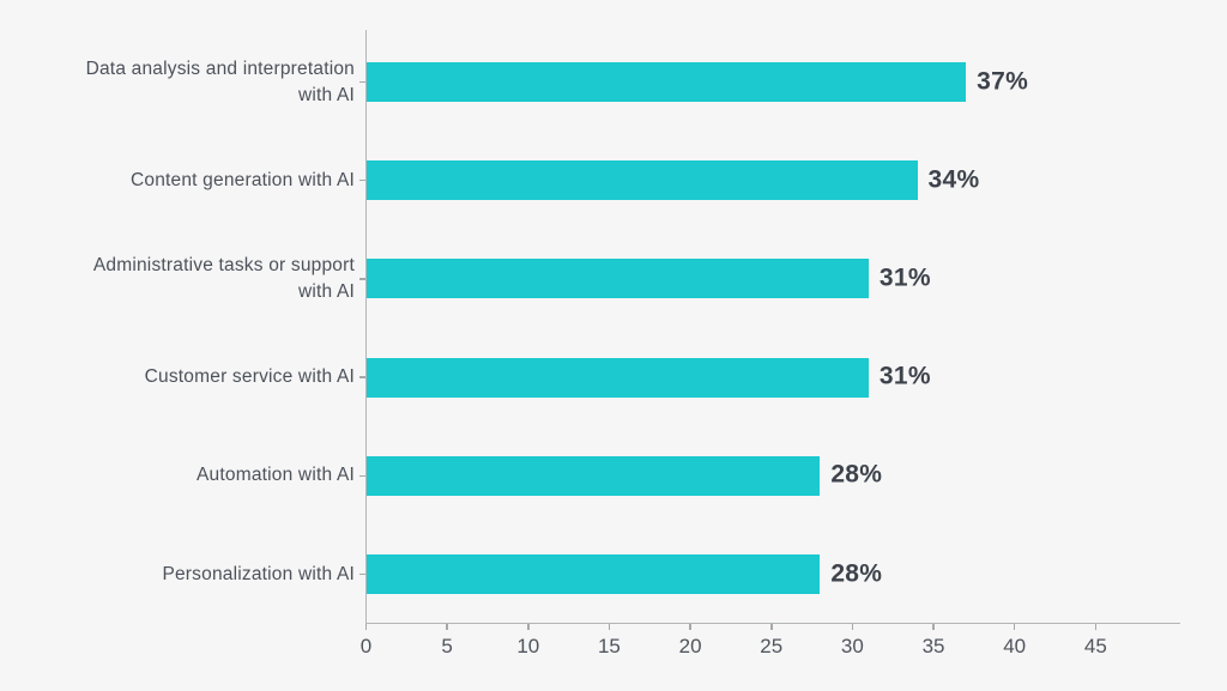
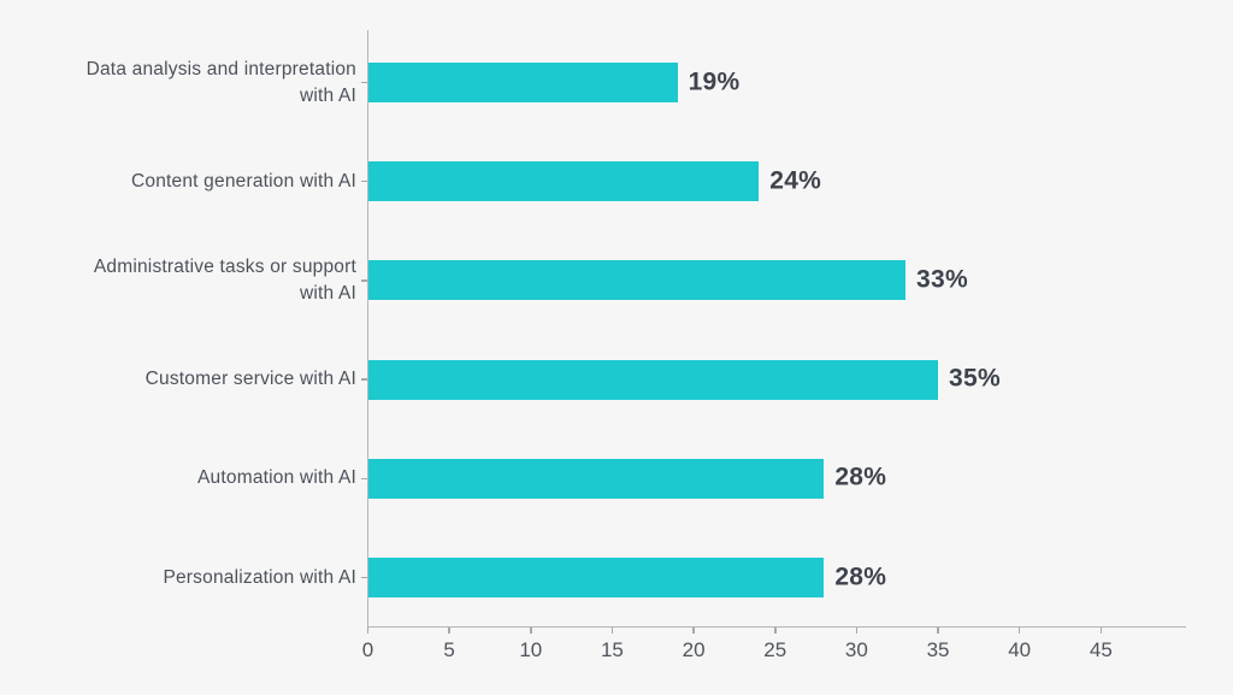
Data analysis and interpretation with AI: 37% -> 19%
Content generation with AI: 34% -> 24%
Administrative tasks or support with AI: 31% -> 33%
Customer service with AI: 31% -> 35%
